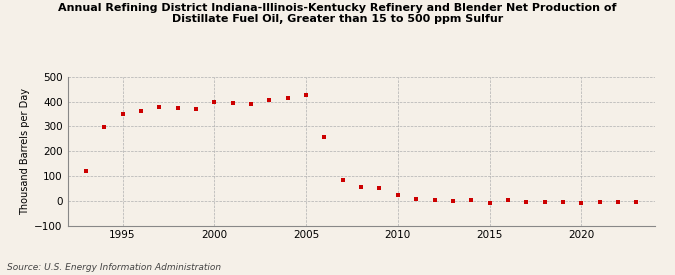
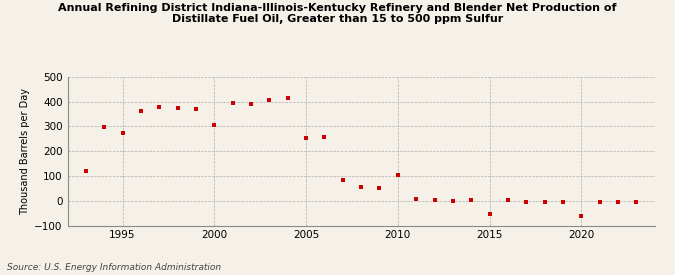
1995: 350 -> 275
2000: 400 -> 305
2005: 428 -> 255
2010: 22 -> 105
2015: -10 -> -55
2020: -8 -> -60
